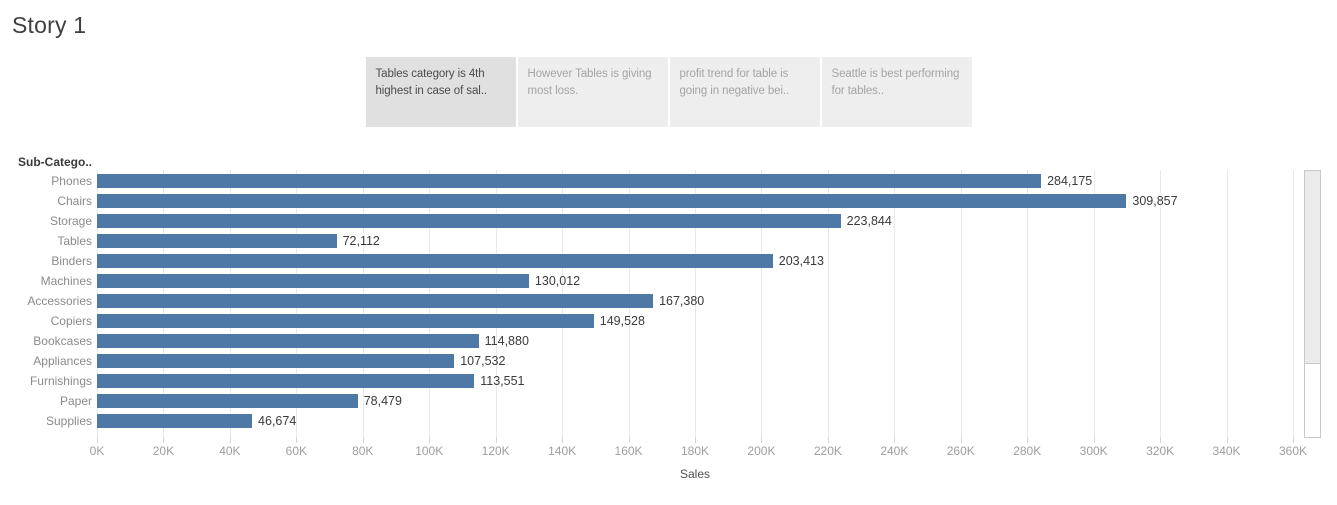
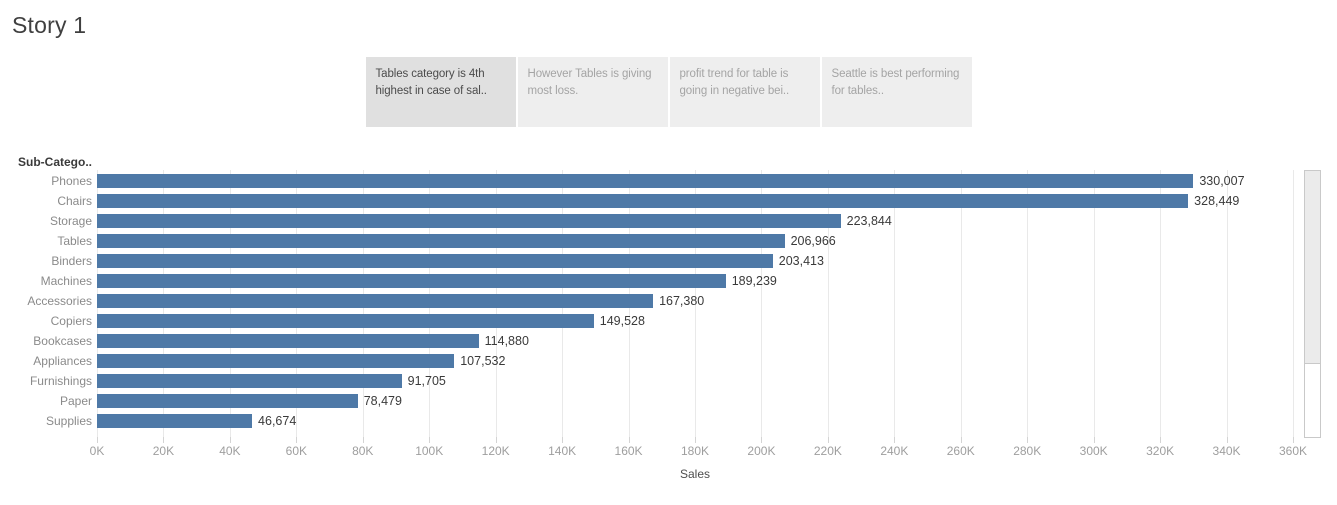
Phones: 284,175 -> 330,007
Chairs: 309,857 -> 328,449
Tables: 72,112 -> 206,966
Machines: 130,012 -> 189,239
Furnishings: 113,551 -> 91,705
